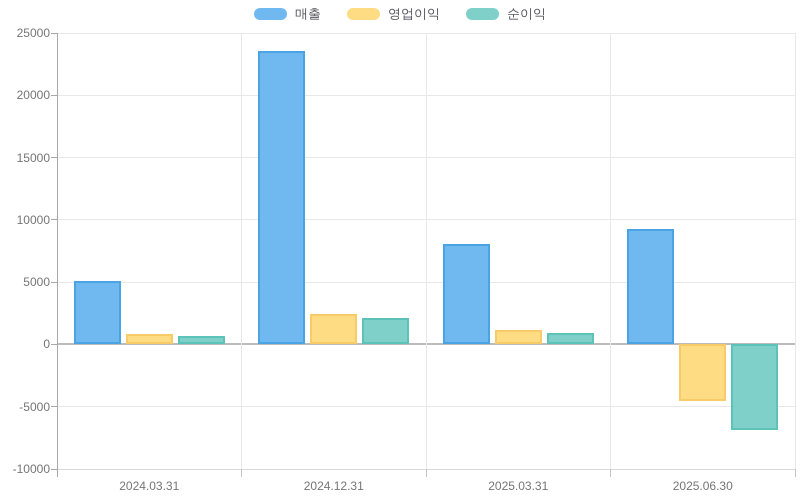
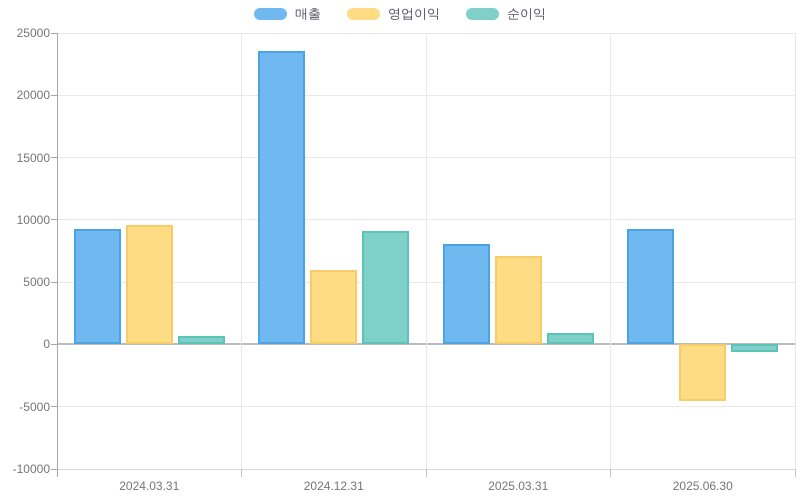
매출/2024.03.31: 5100 -> 9300
영업이익/2024.03.31: 800 -> 9600
영업이익/2024.12.31: 2400 -> 6000
순이익/2024.12.31: 2100 -> 9100
영업이익/2025.03.31: 1200 -> 7100
순이익/2025.06.30: -6900 -> -600
